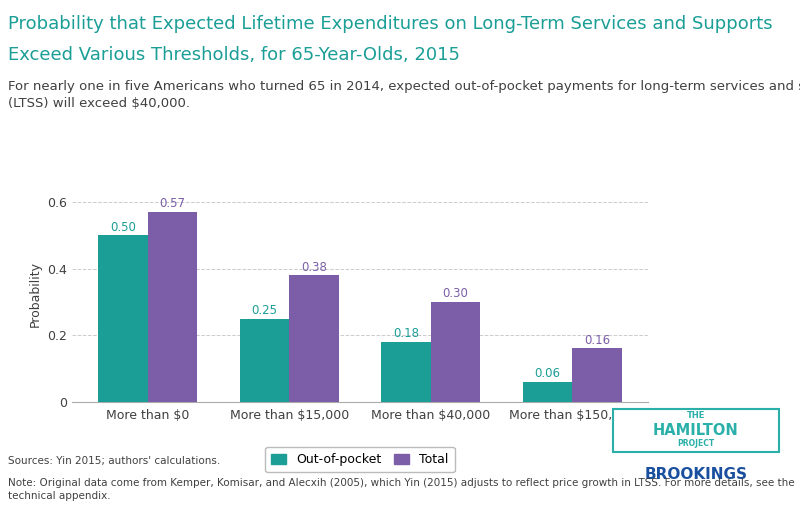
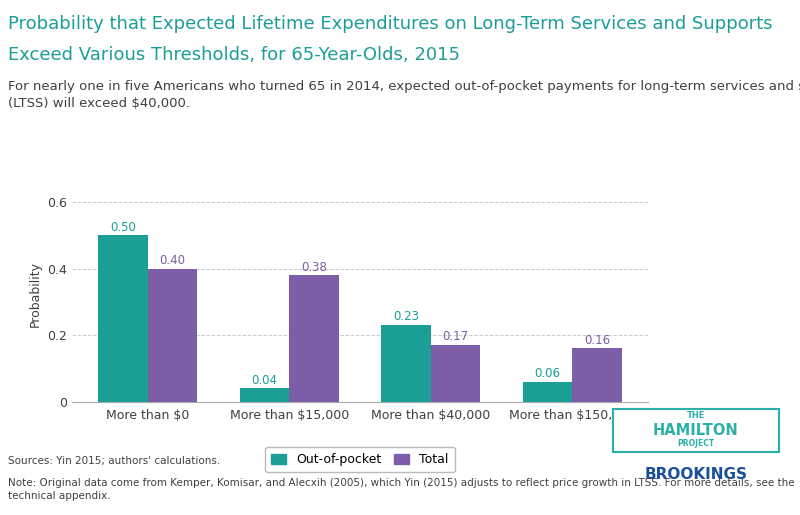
Total/More than $0: 0.57 -> 0.40
Out-of-pocket/More than $15,000: 0.25 -> 0.04
Out-of-pocket/More than $40,000: 0.18 -> 0.23
Total/More than $40,000: 0.30 -> 0.17
